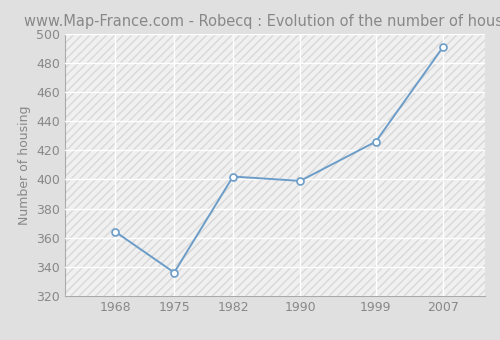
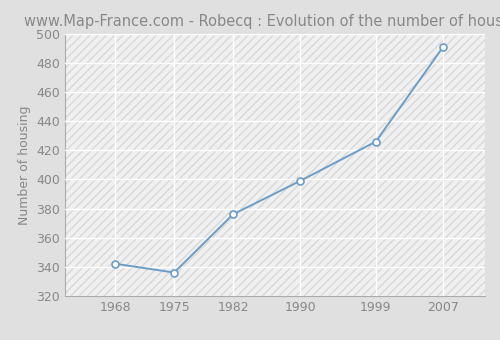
1968: 364 -> 342
1982: 402 -> 376
